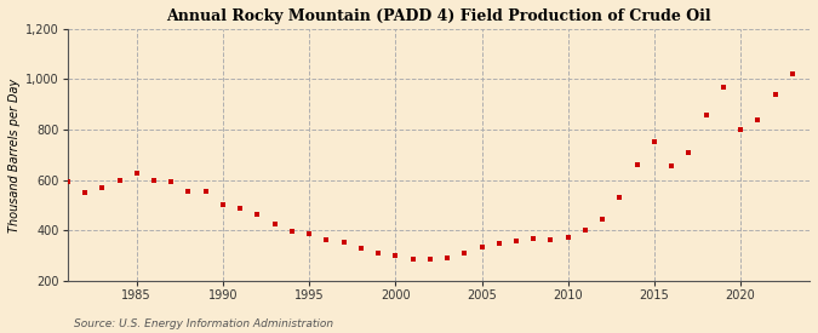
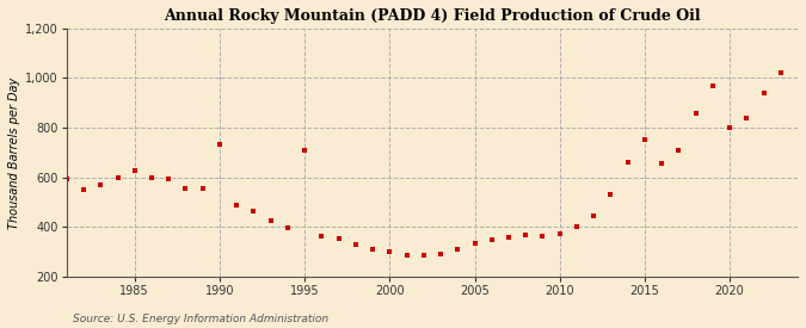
1990: 500 -> 735
1995: 385 -> 710
